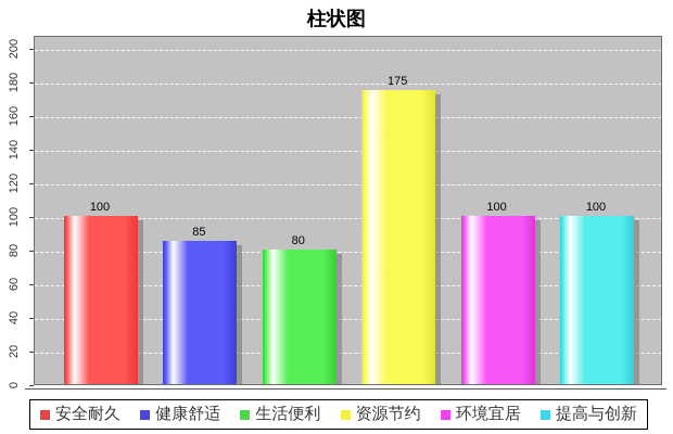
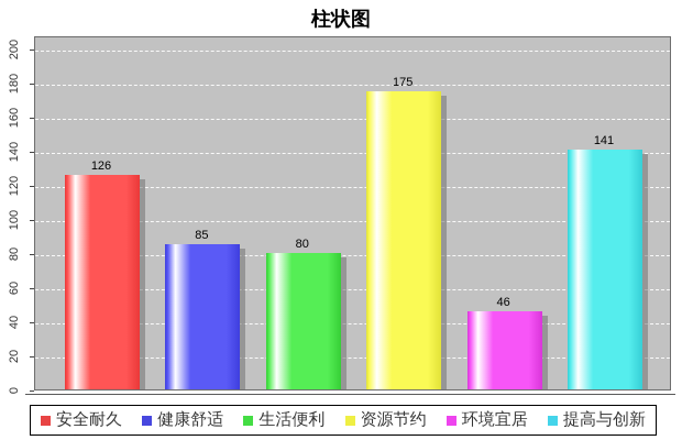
安全耐久: 100 -> 126
环境宜居: 100 -> 46
提高与创新: 100 -> 141
